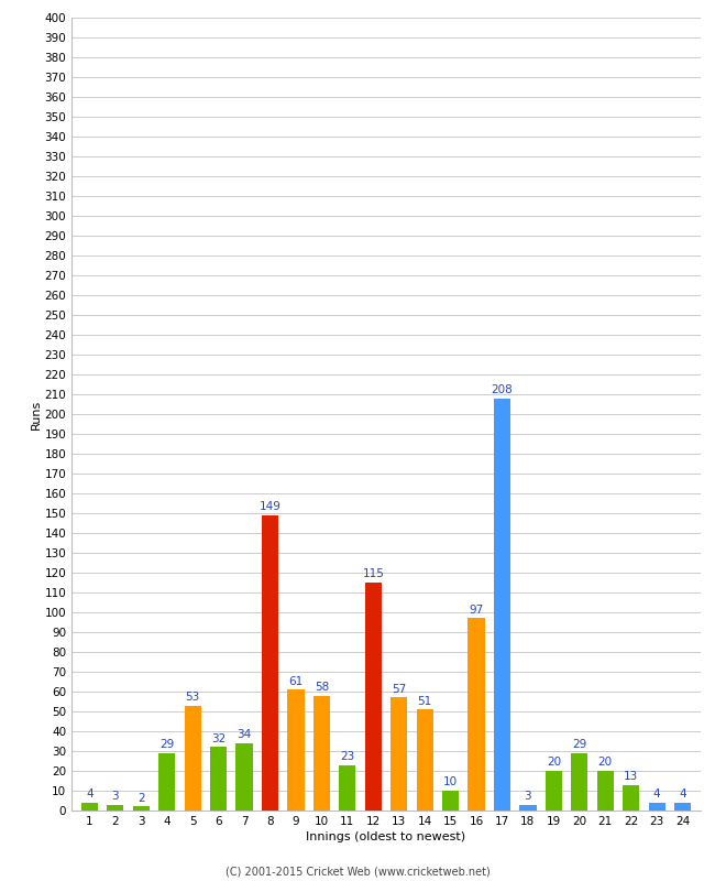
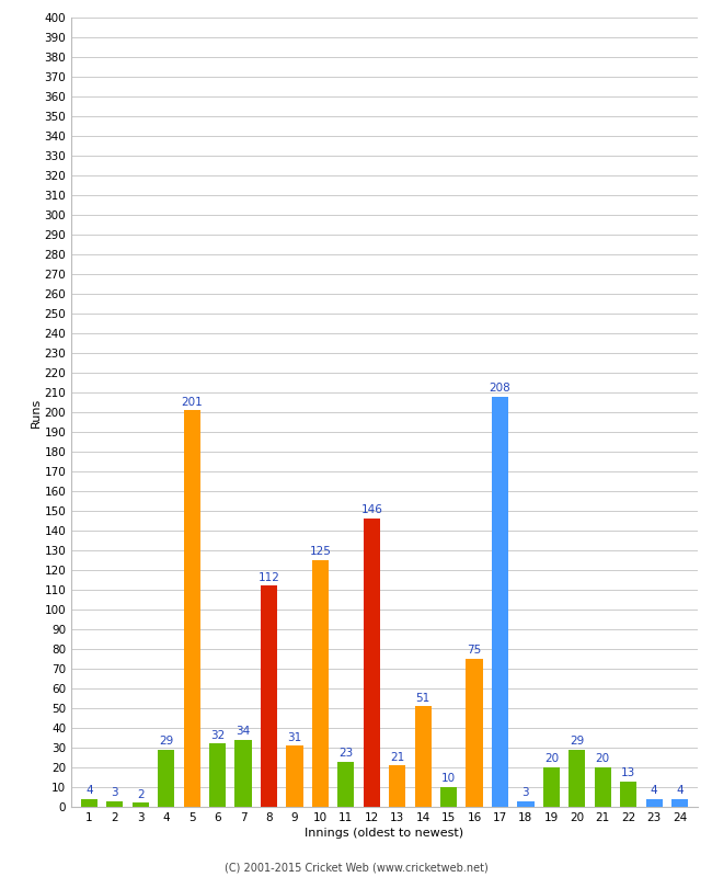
5: 53 -> 201
8: 149 -> 112
9: 61 -> 31
10: 58 -> 125
12: 115 -> 146
13: 57 -> 21
16: 97 -> 75
